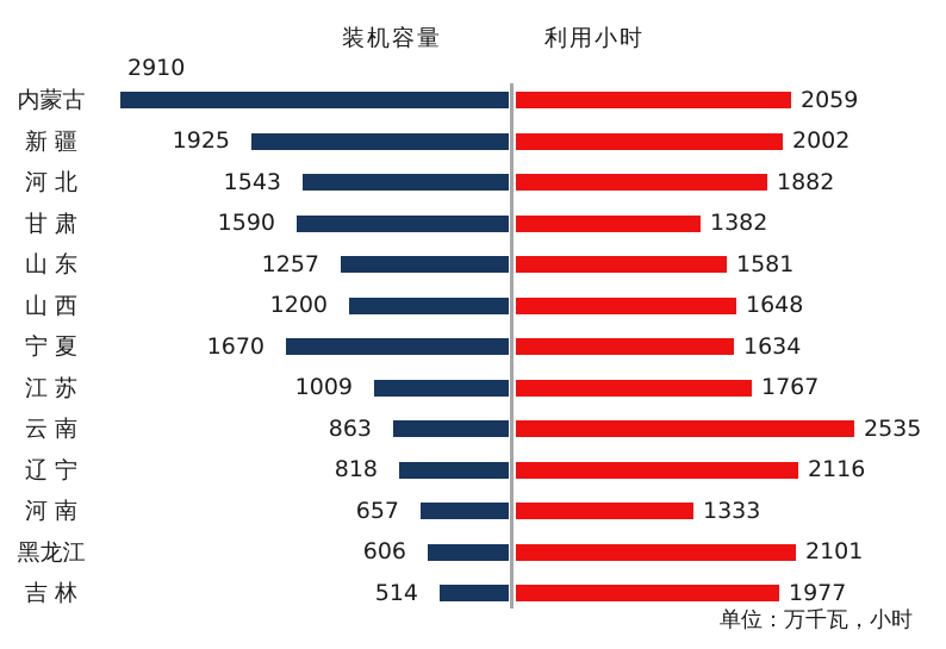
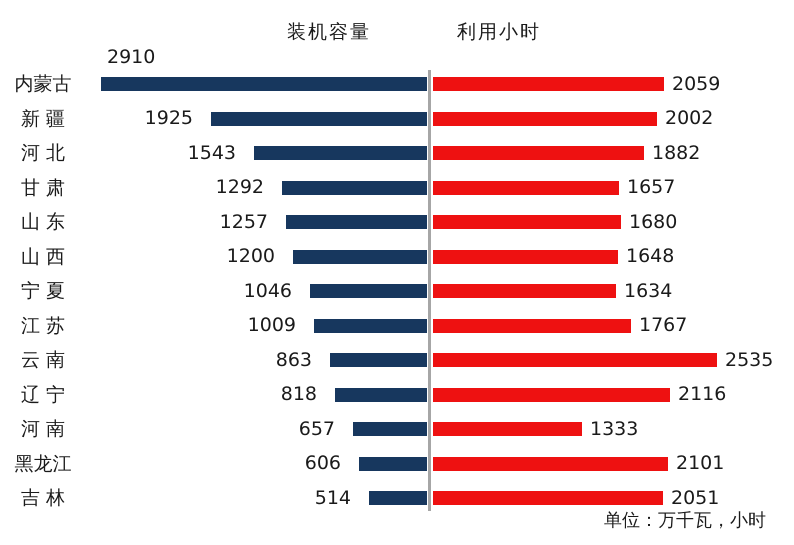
装机容量/甘 肃: 1590 -> 1292
利用小时/甘 肃: 1382 -> 1657
利用小时/山 东: 1581 -> 1680
装机容量/宁 夏: 1670 -> 1046
利用小时/吉 林: 1977 -> 2051
